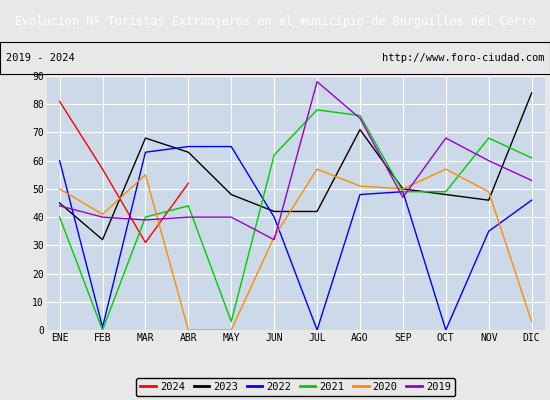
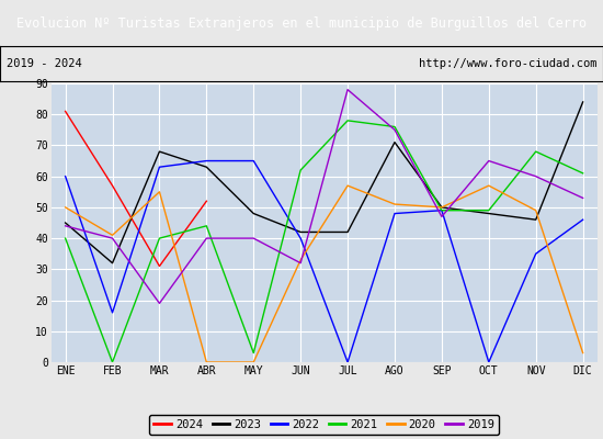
2022/FEB: 1 -> 16
2019/MAR: 39 -> 19
2019/OCT: 68 -> 65
